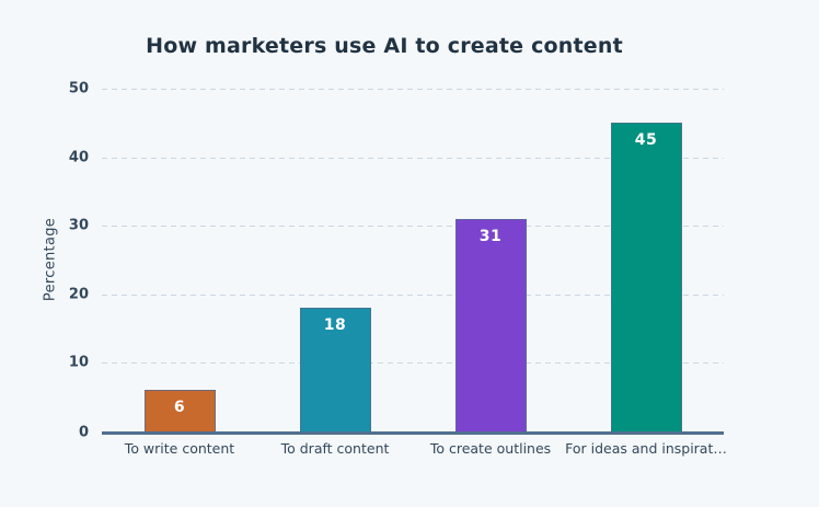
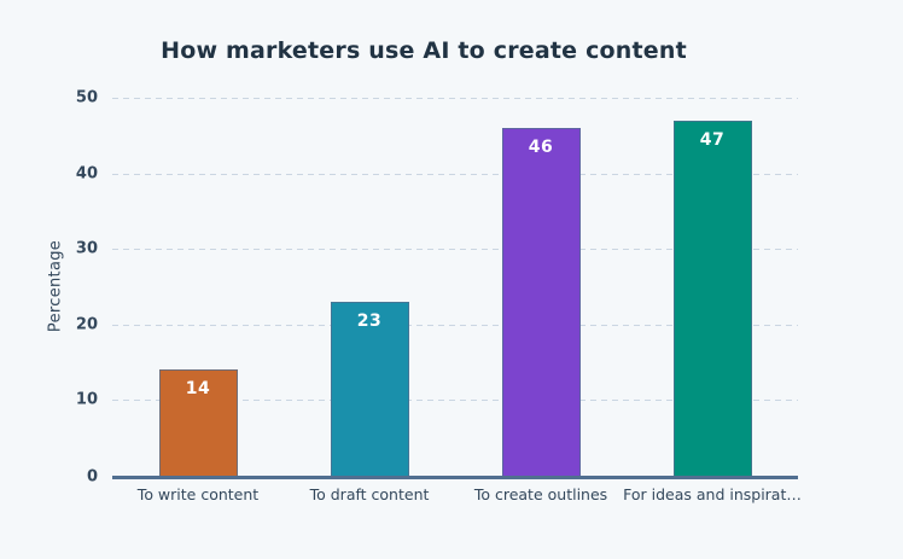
To write content: 6 -> 14
To draft content: 18 -> 23
To create outlines: 31 -> 46
For ideas and inspirat…: 45 -> 47
